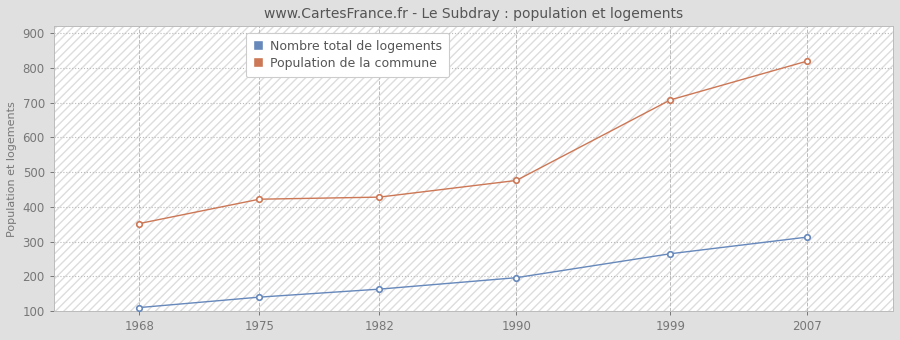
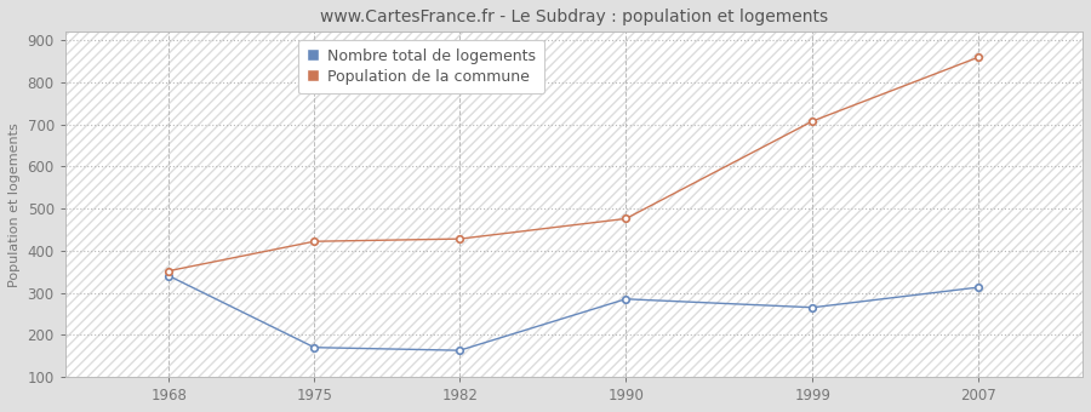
Nombre total de logements/1968: 110 -> 340
Nombre total de logements/1975: 140 -> 170
Nombre total de logements/1990: 196 -> 285
Population de la commune/2007: 820 -> 860
